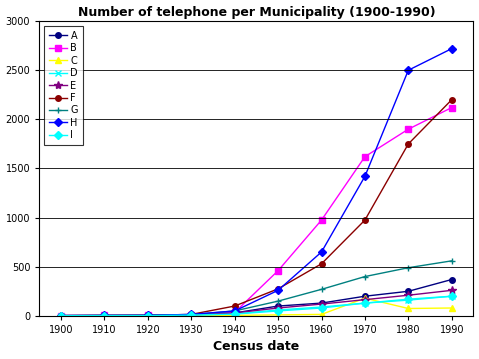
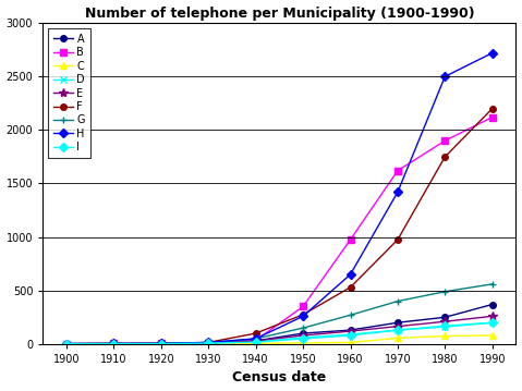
B/1950: 460 -> 350
C/1970: 180 -> 60
